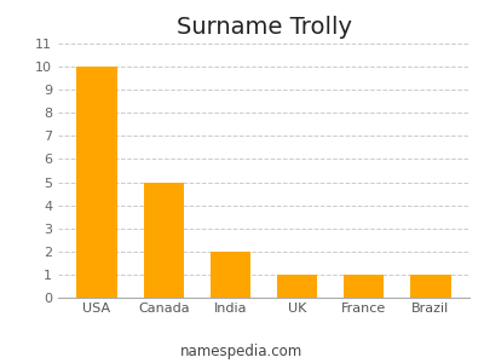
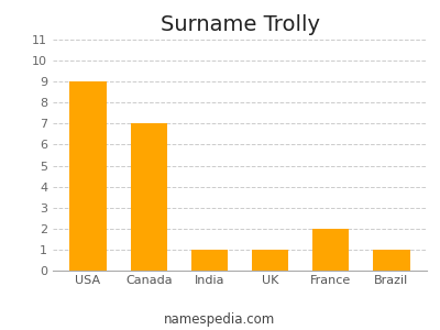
USA: 10 -> 9
Canada: 5 -> 7
India: 2 -> 1
France: 1 -> 2
